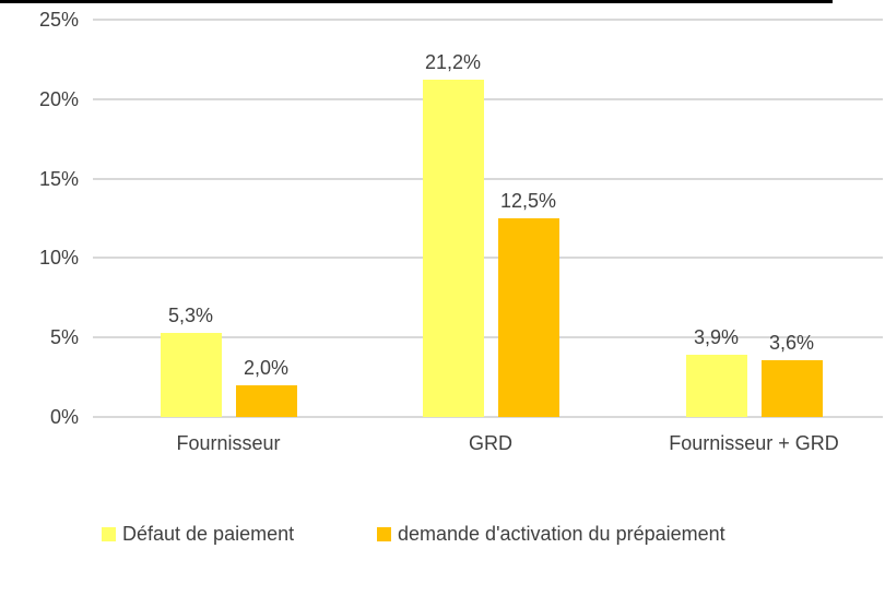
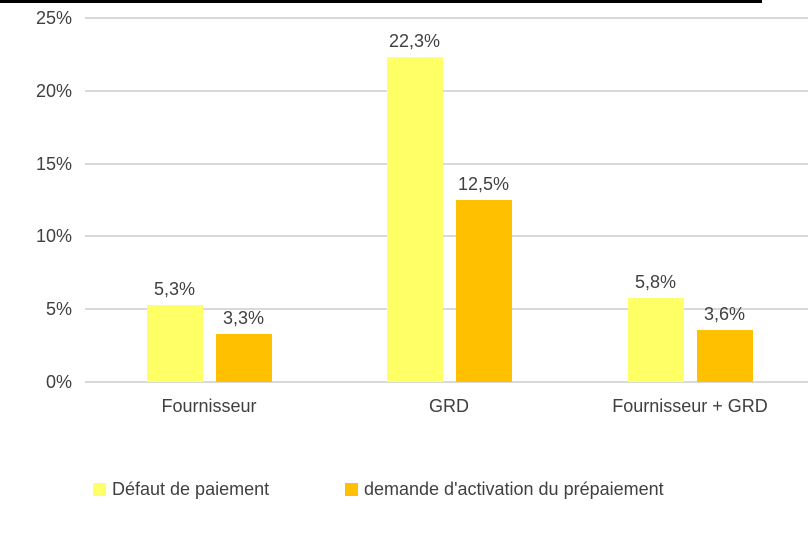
demande d'activation du prépaiement/Fournisseur: 2,0% -> 3,3%
Défaut de paiement/GRD: 21,2% -> 22,3%
Défaut de paiement/Fournisseur + GRD: 3,9% -> 5,8%
